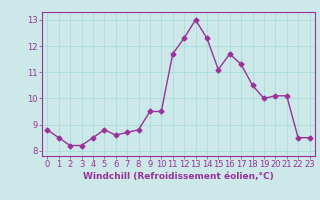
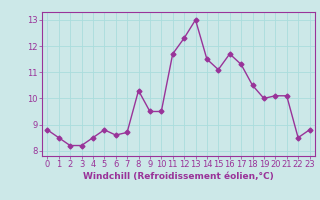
8: 8.8 -> 10.3
14: 12.3 -> 11.5
23: 8.5 -> 8.8
